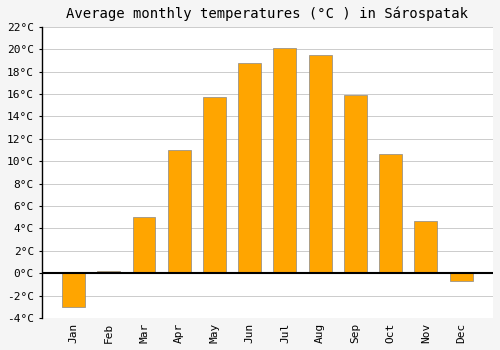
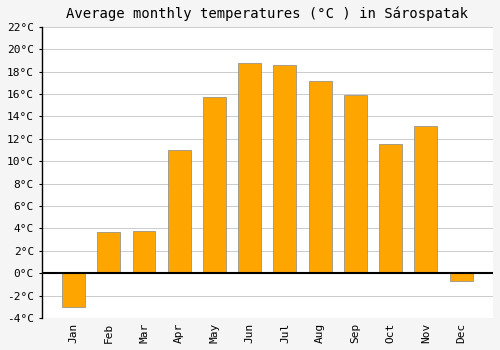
Feb: 0.2°C -> 3.7°C
Mar: 5.0°C -> 3.8°C
Jul: 20.1°C -> 18.6°C
Aug: 19.5°C -> 17.2°C
Oct: 10.6°C -> 11.5°C
Nov: 4.7°C -> 13.1°C
